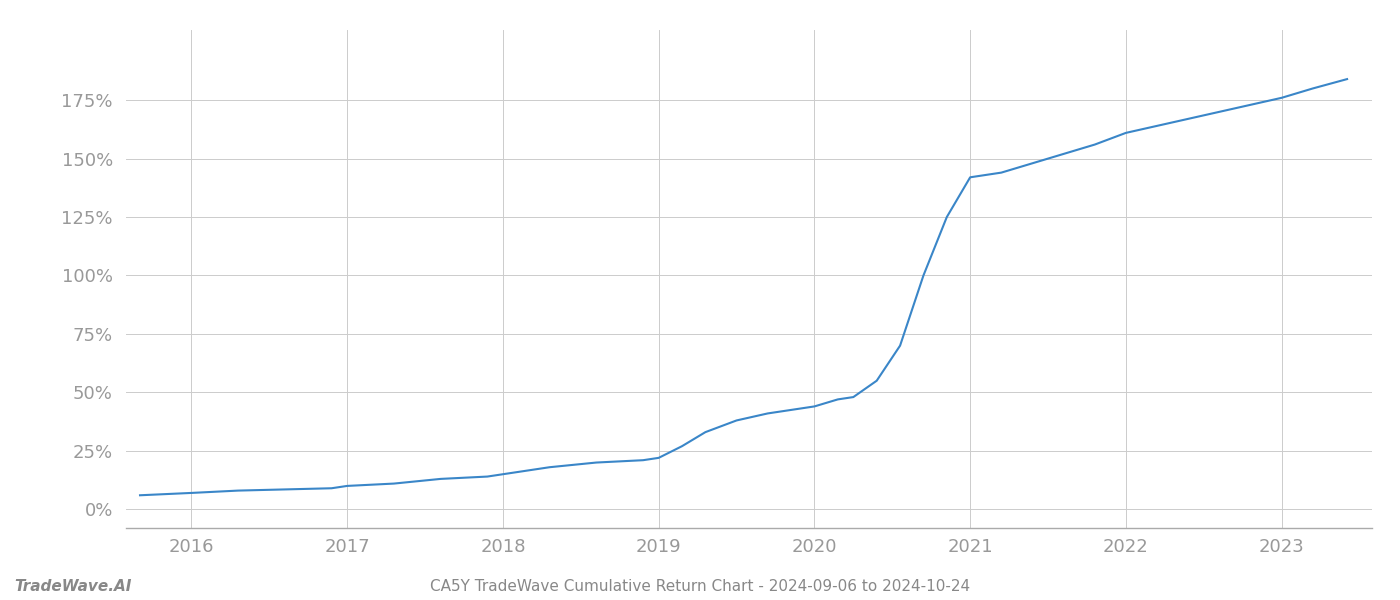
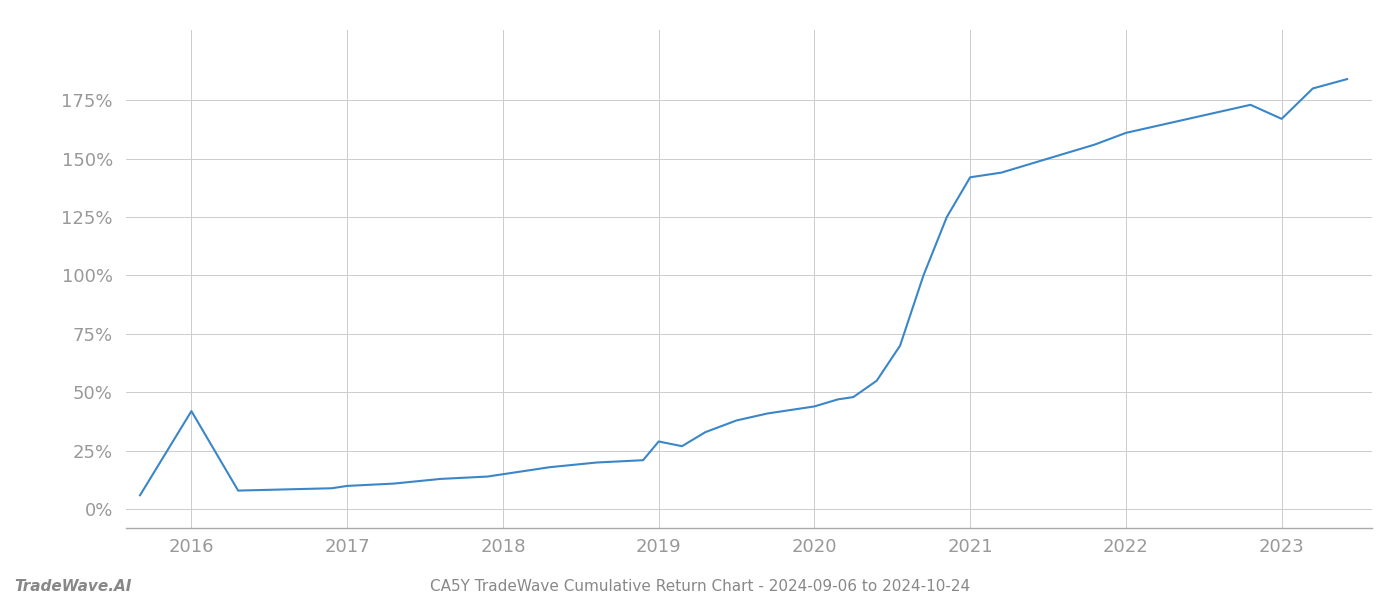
2016: 7.0% -> 42.0%
2019: 22.0% -> 29.0%
2023: 176.0% -> 167.0%
